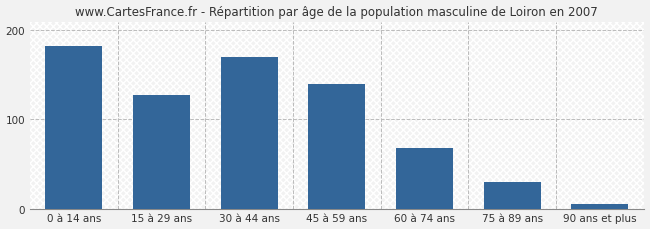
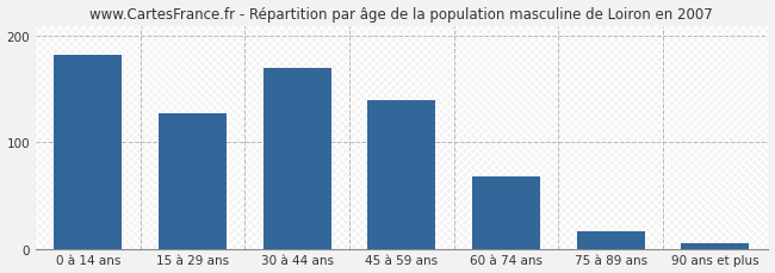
75 à 89 ans: 30 -> 16
